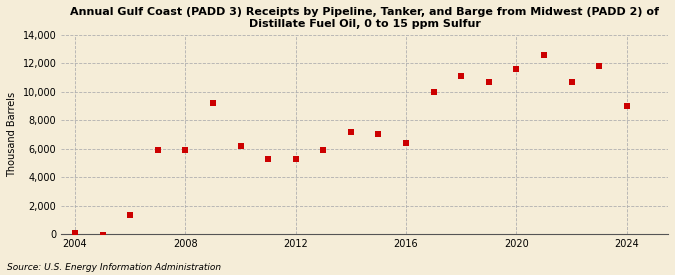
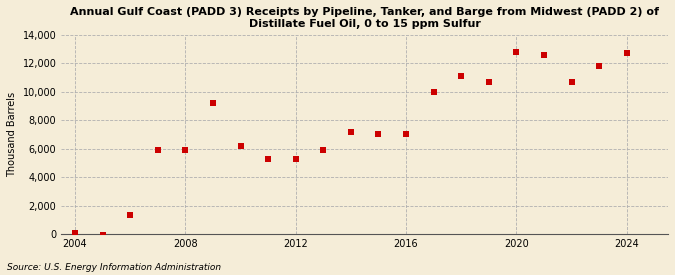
2016: 6,400 -> 7,000
2020: 11,600 -> 12,800
2024: 9,000 -> 12,700
